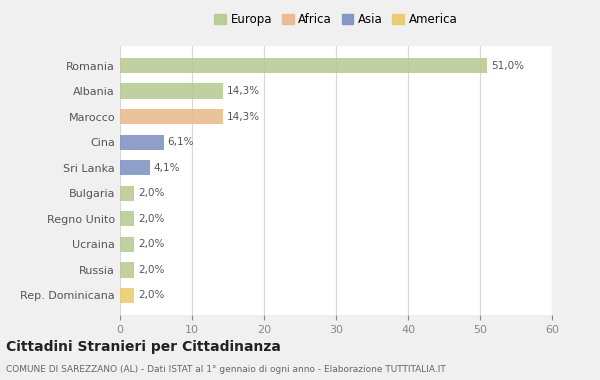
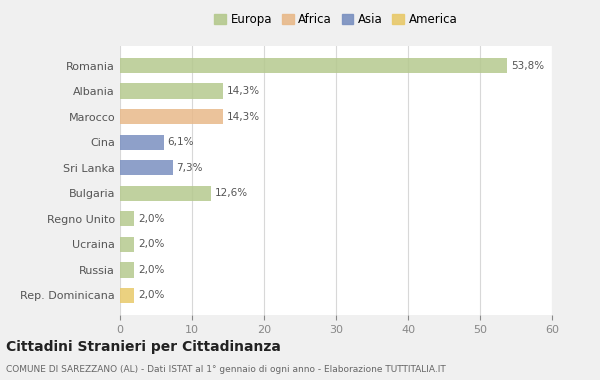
Romania: 51,0% -> 53,8%
Sri Lanka: 4,1% -> 7,3%
Bulgaria: 2,0% -> 12,6%
